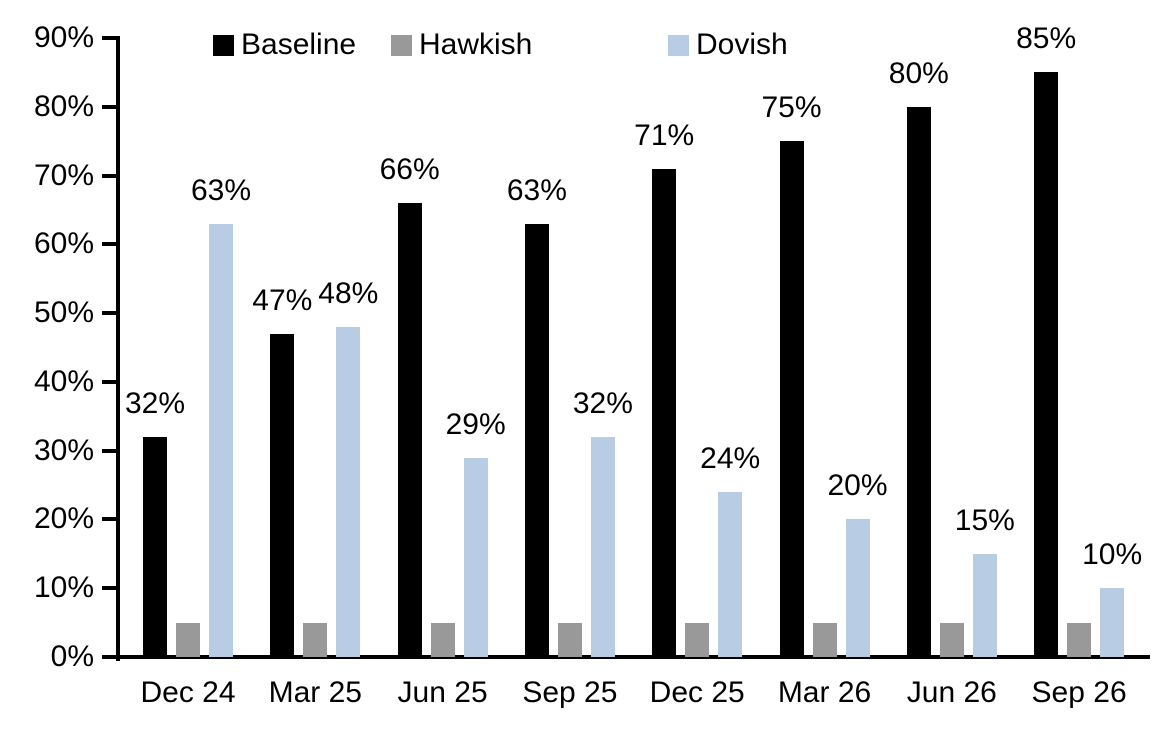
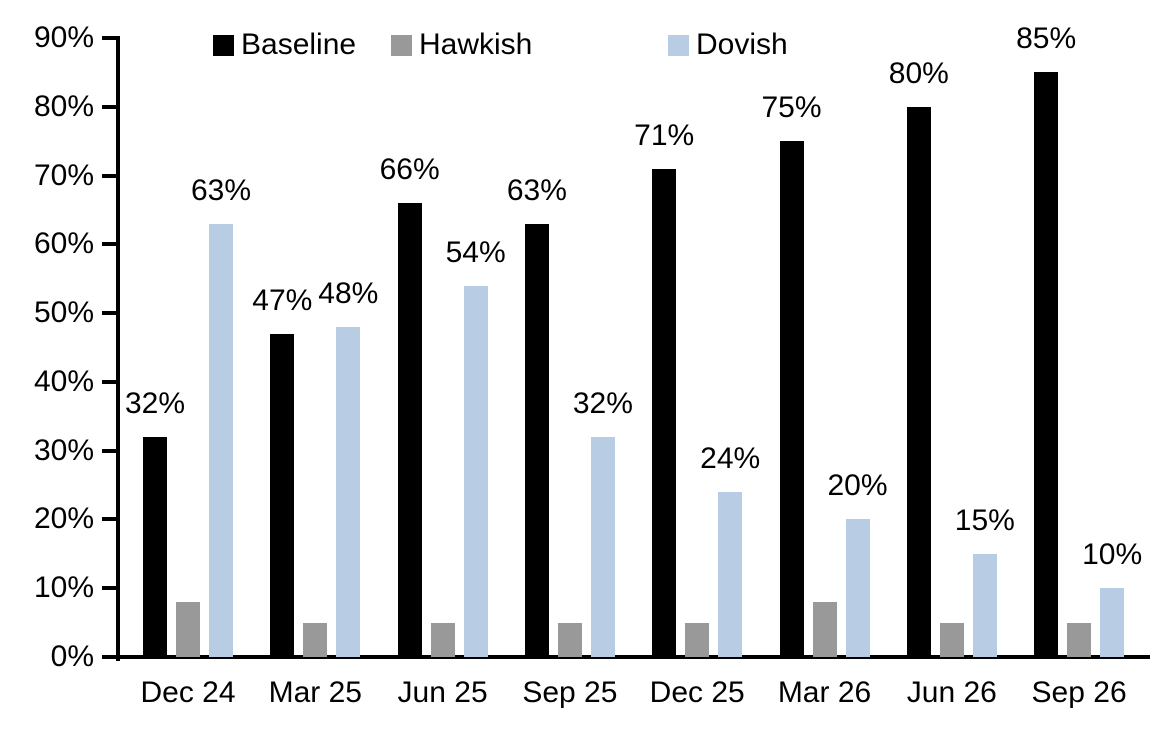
Hawkish/Dec 24: 5% -> 8%
Dovish/Jun 25: 29% -> 54%
Hawkish/Mar 26: 5% -> 8%
